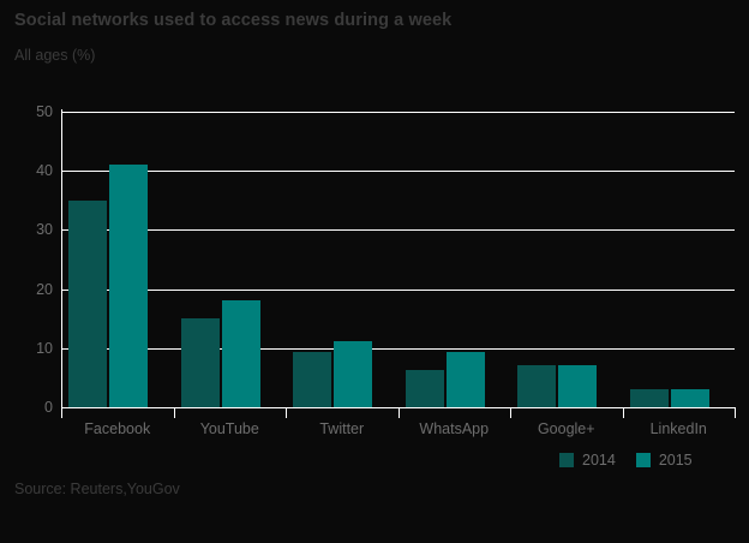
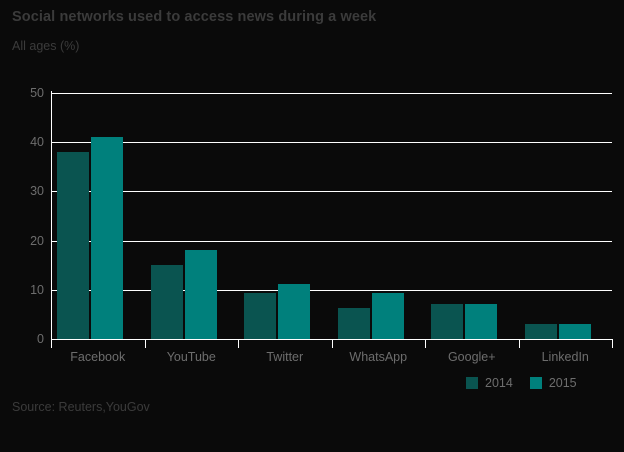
2014/Facebook: 35 -> 38
